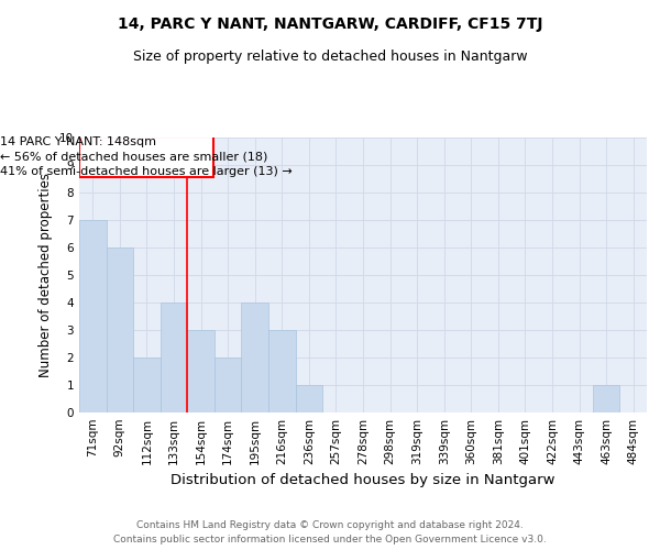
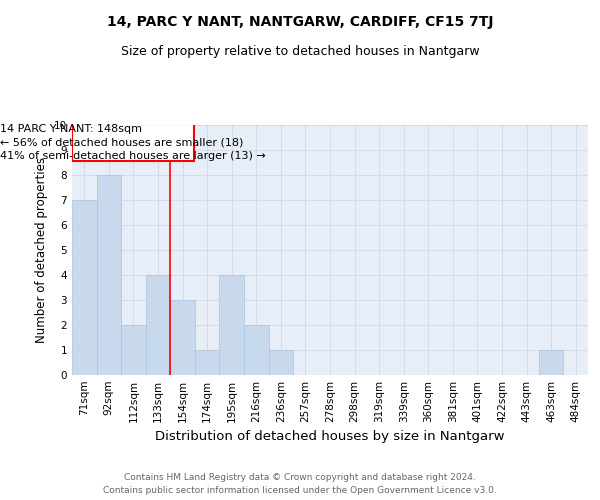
92sqm: 6 -> 8
174sqm: 2 -> 1
216sqm: 3 -> 2
